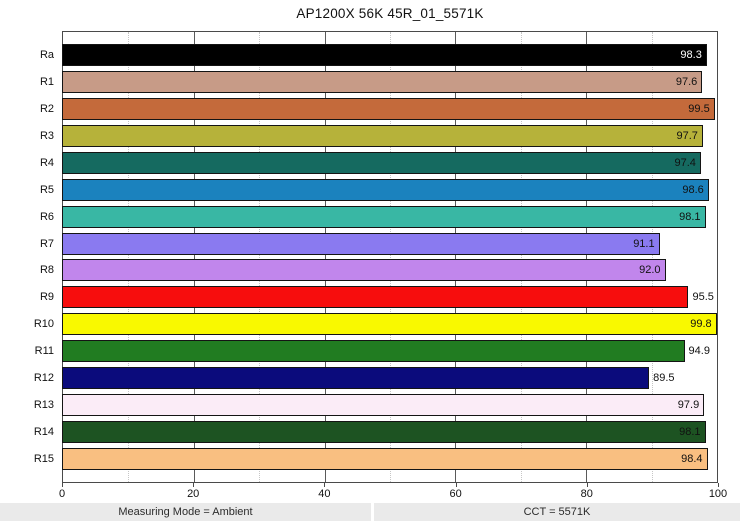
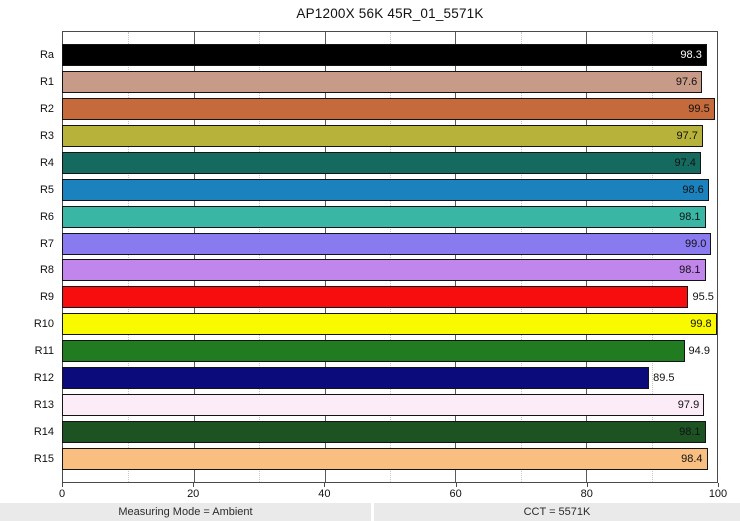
R7: 91.1 -> 99.0
R8: 92.0 -> 98.1
